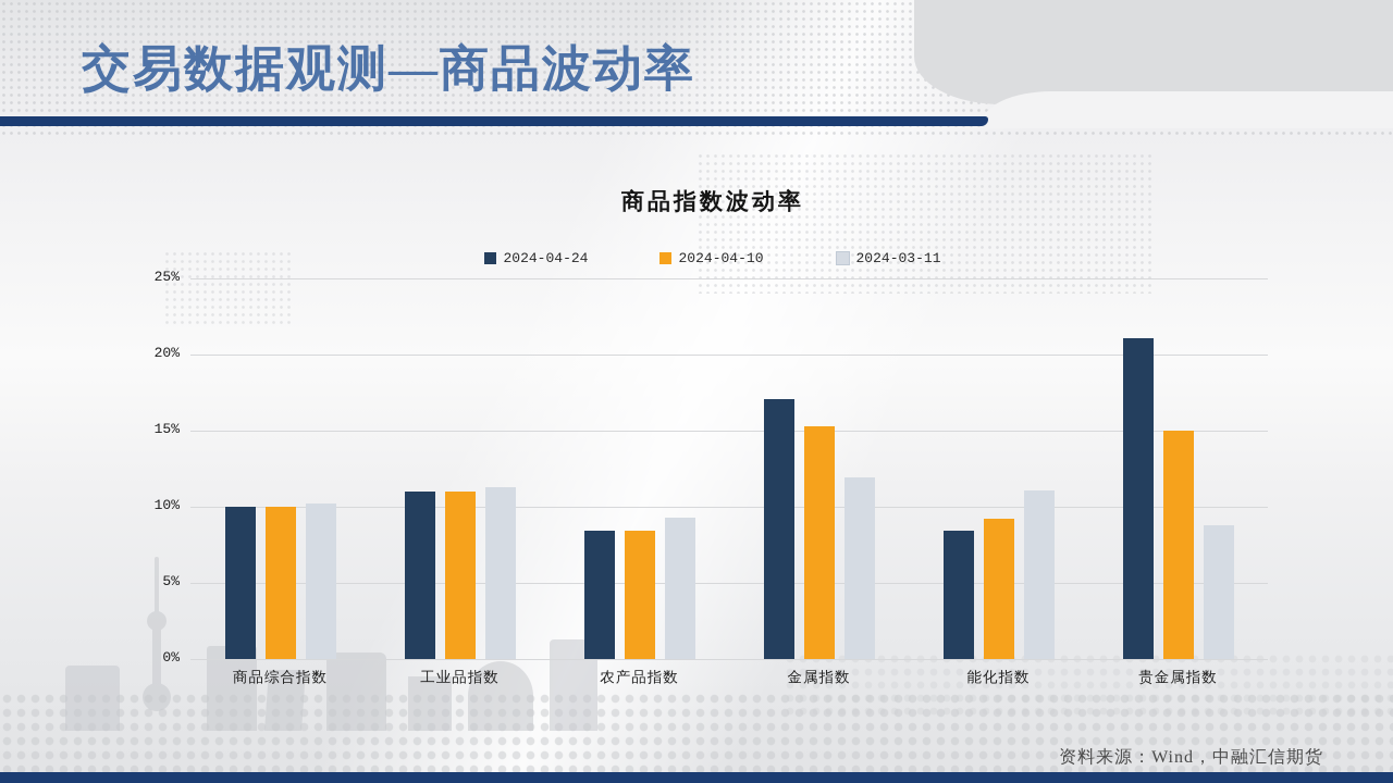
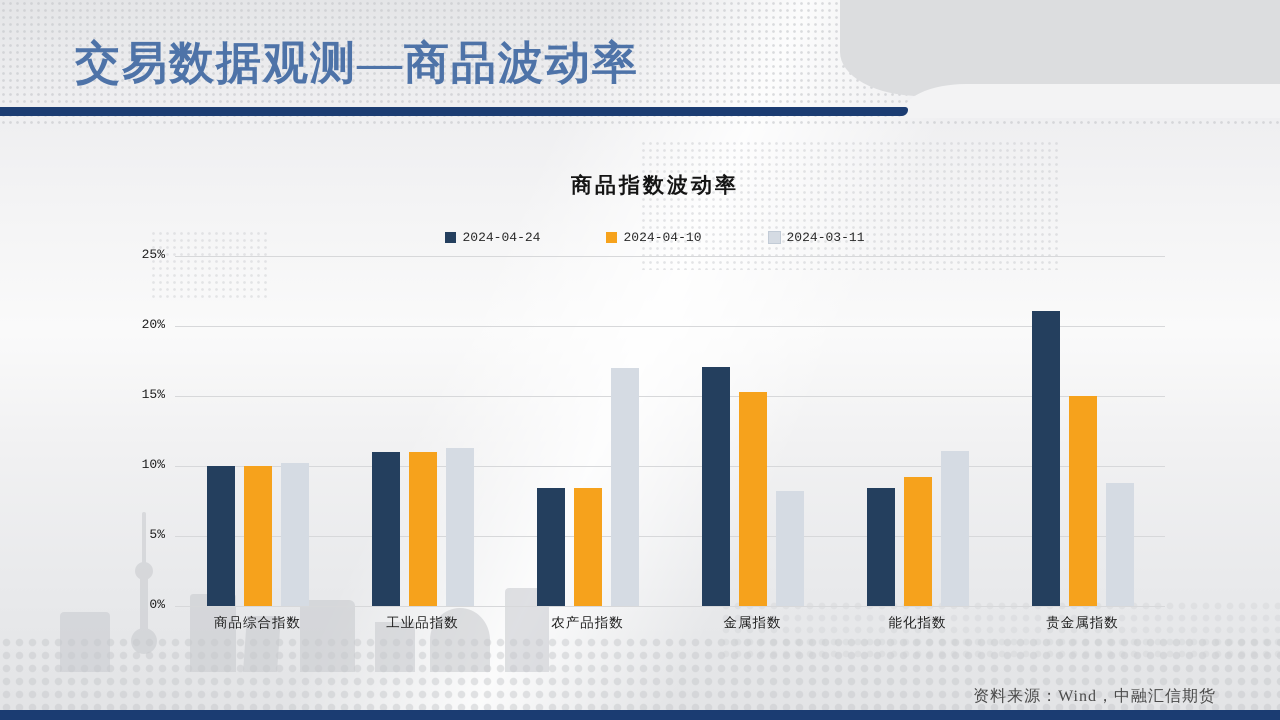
2024-03-11/农产品指数: 9.3% -> 17.0%
2024-03-11/金属指数: 11.9% -> 8.2%
